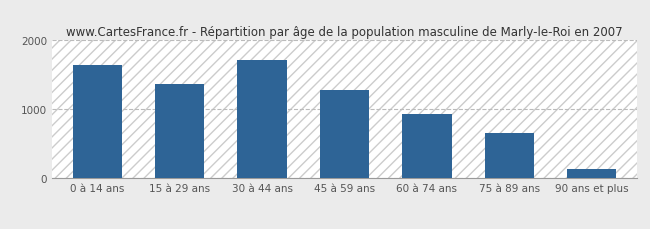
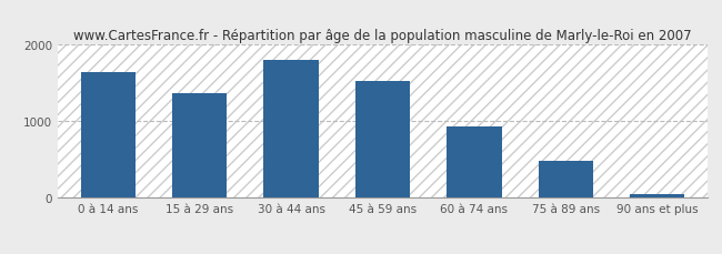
30 à 44 ans: 1720 -> 1810
45 à 59 ans: 1280 -> 1530
75 à 89 ans: 660 -> 490
90 ans et plus: 140 -> 60
